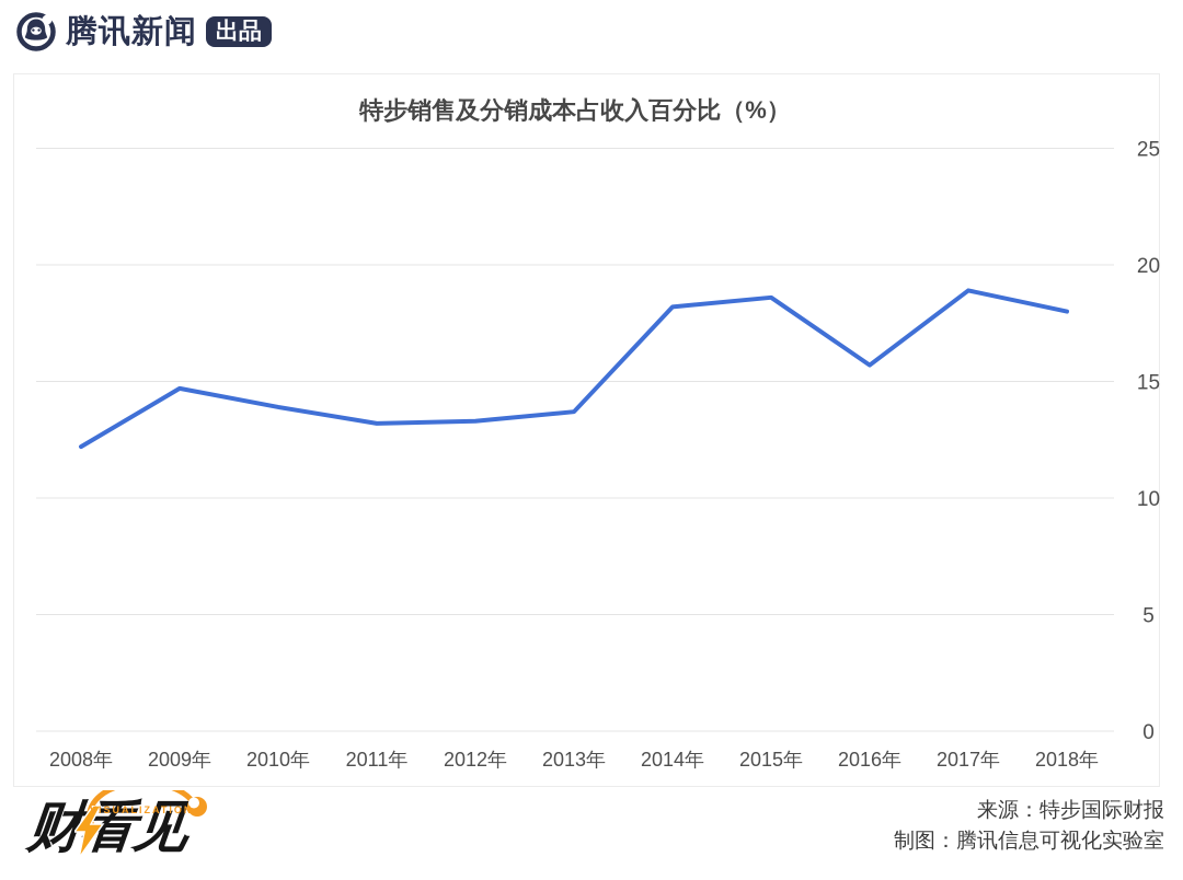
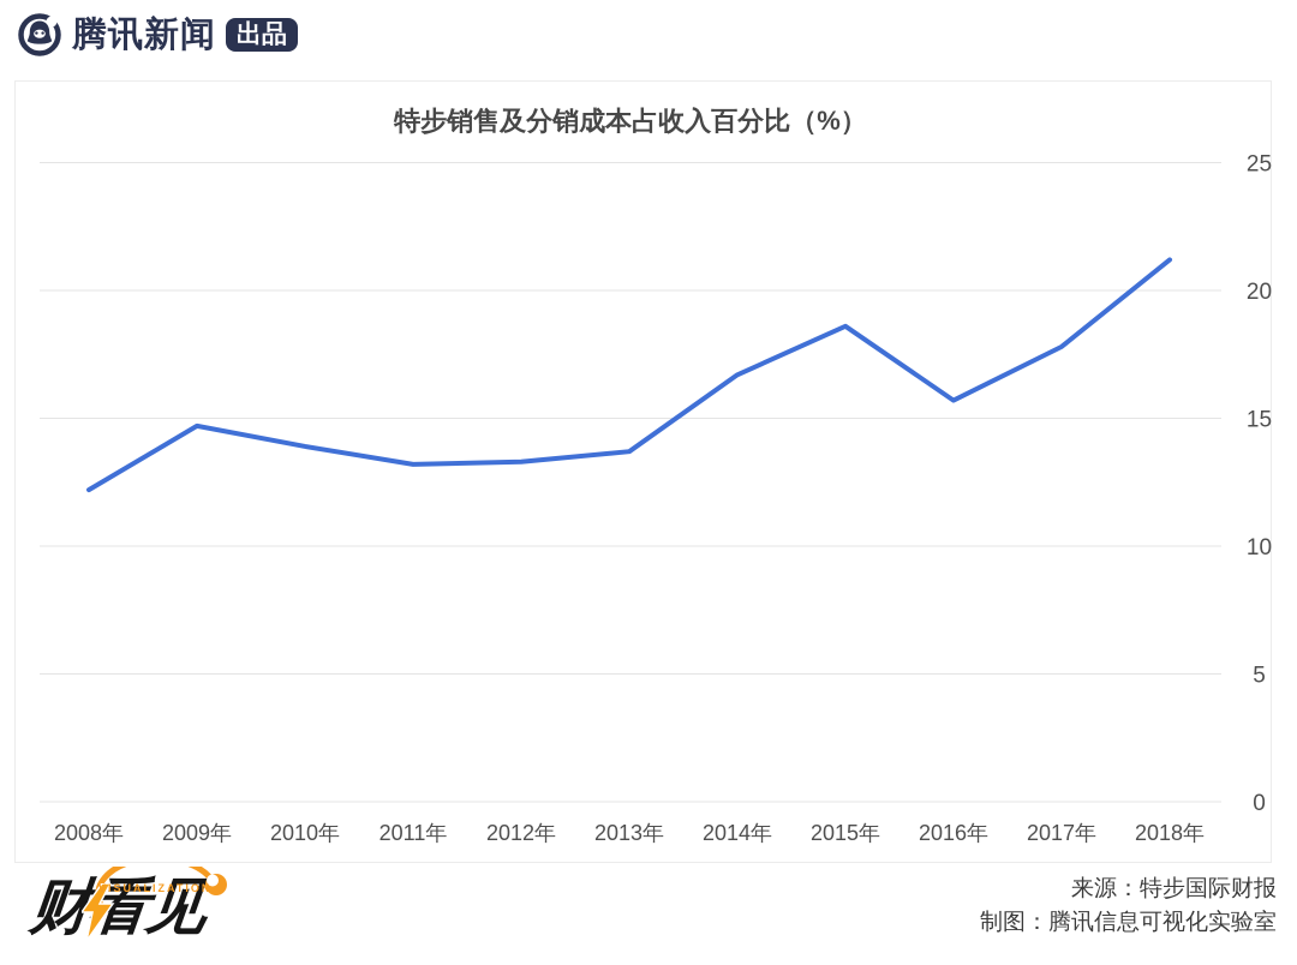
2014年: 18.2 -> 16.7
2017年: 18.9 -> 17.8
2018年: 18.0 -> 21.2
